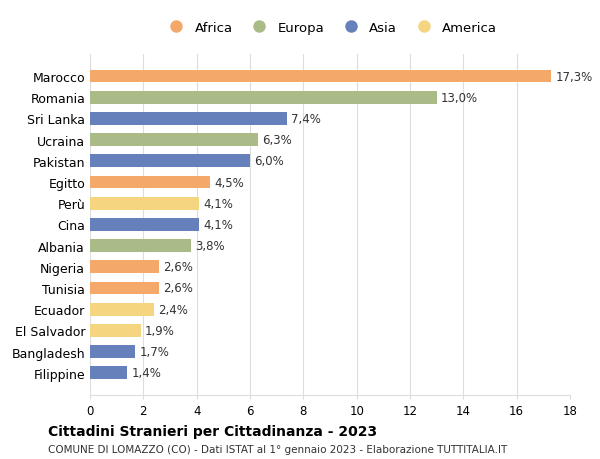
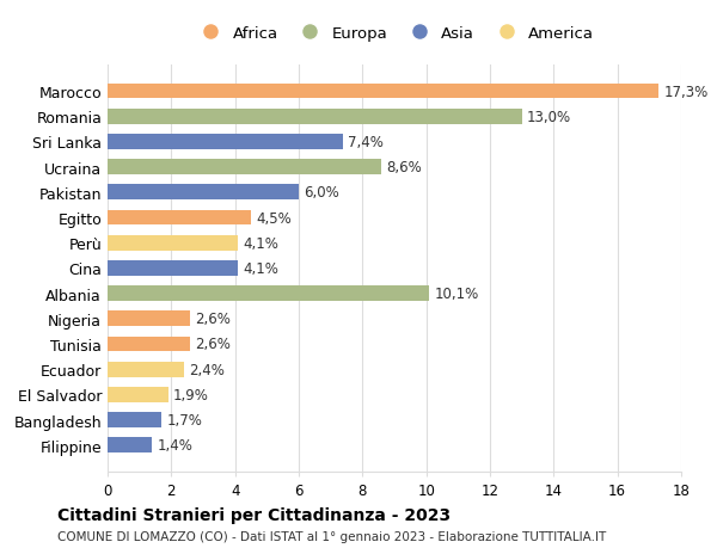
Ucraina: 6,3% -> 8,6%
Albania: 3,8% -> 10,1%
